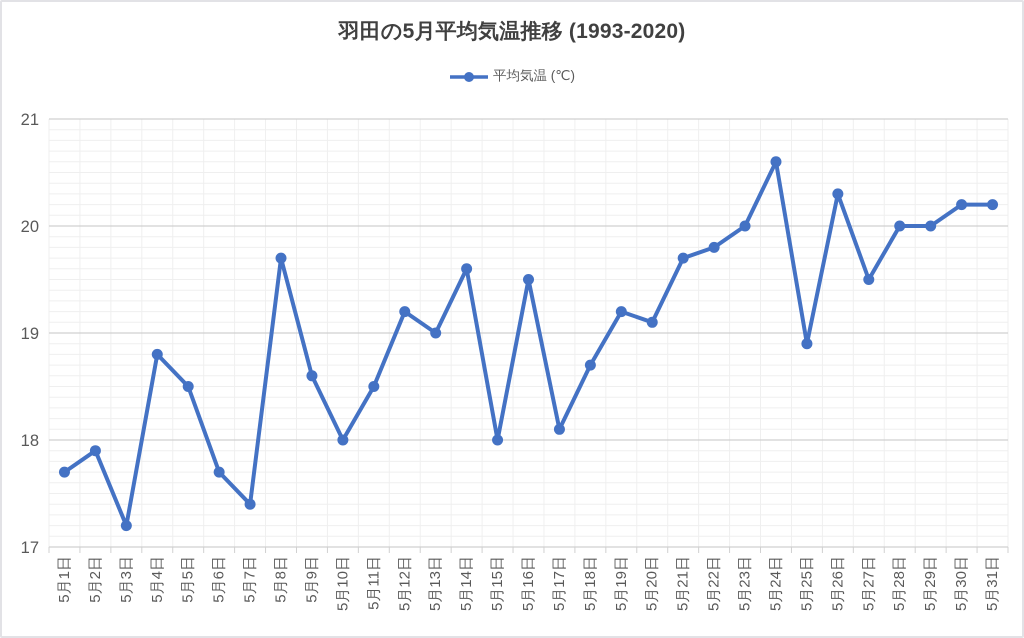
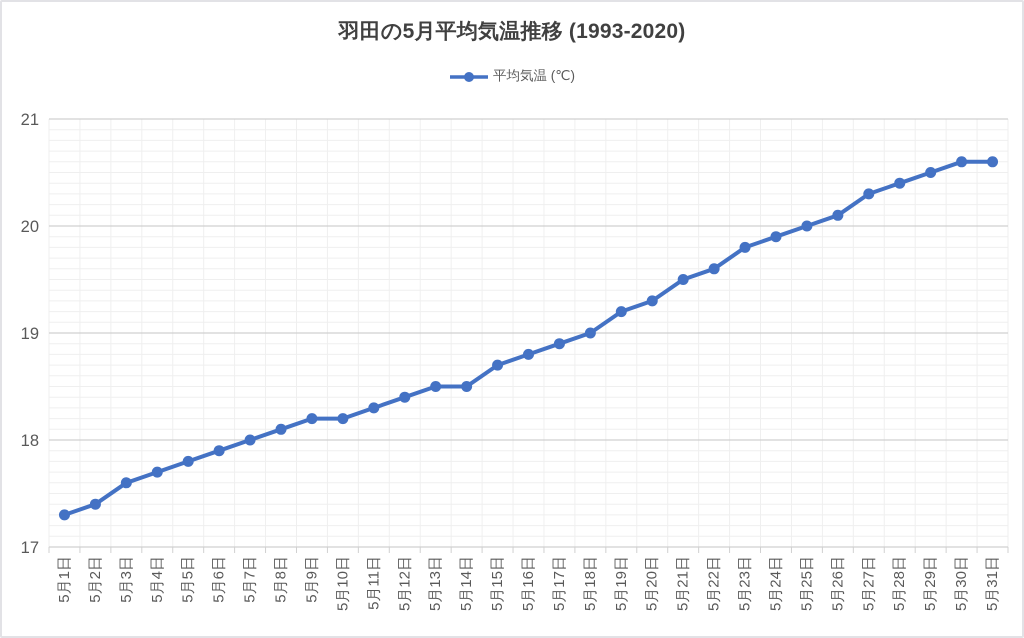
5月1日: 17.7 -> 17.3
5月2日: 17.9 -> 17.4
5月3日: 17.2 -> 17.6
5月4日: 18.8 -> 17.7
5月5日: 18.5 -> 17.8
5月6日: 17.7 -> 17.9
5月7日: 17.4 -> 18.0
5月8日: 19.7 -> 18.1
5月9日: 18.6 -> 18.2
5月10日: 18.0 -> 18.2
5月11日: 18.5 -> 18.3
5月12日: 19.2 -> 18.4
5月13日: 19.0 -> 18.5
5月14日: 19.6 -> 18.5
5月15日: 18.0 -> 18.7
5月16日: 19.5 -> 18.8
5月17日: 18.1 -> 18.9
5月18日: 18.7 -> 19.0
5月20日: 19.1 -> 19.3
5月21日: 19.7 -> 19.5
5月22日: 19.8 -> 19.6
5月23日: 20.0 -> 19.8
5月24日: 20.6 -> 19.9
5月25日: 18.9 -> 20.0
5月26日: 20.3 -> 20.1
5月27日: 19.5 -> 20.3
5月28日: 20.0 -> 20.4
5月29日: 20.0 -> 20.5
5月30日: 20.2 -> 20.6
5月31日: 20.2 -> 20.6
